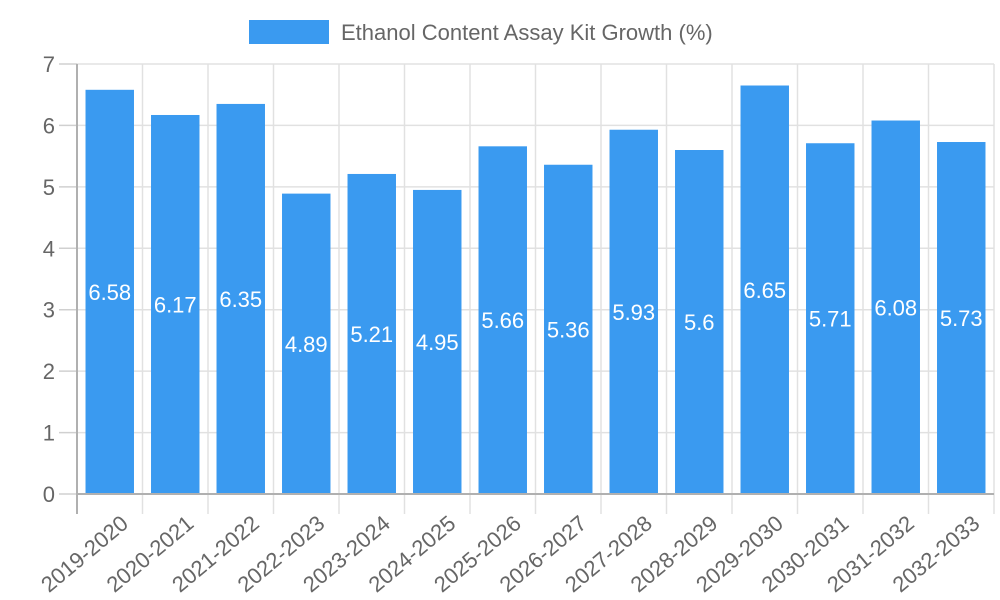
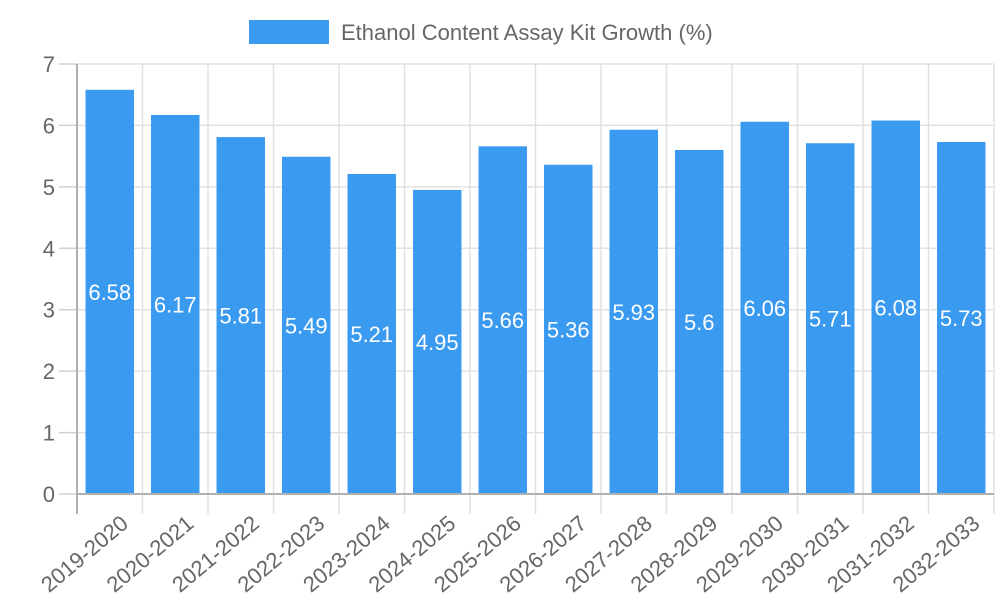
2021-2022: 6.35 -> 5.81
2022-2023: 4.89 -> 5.49
2029-2030: 6.65 -> 6.06
